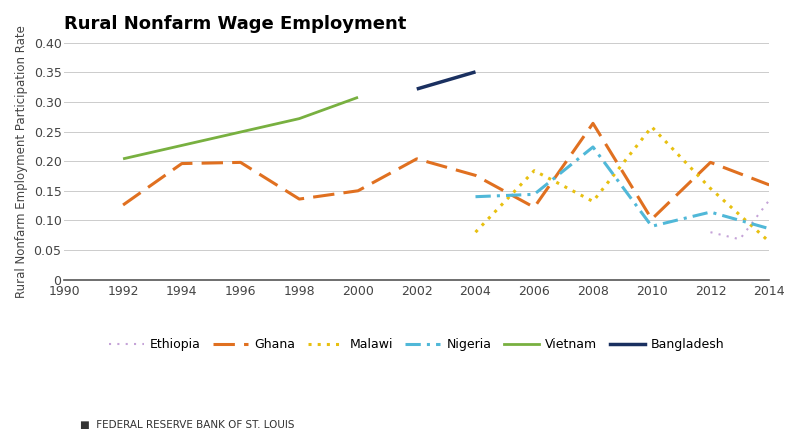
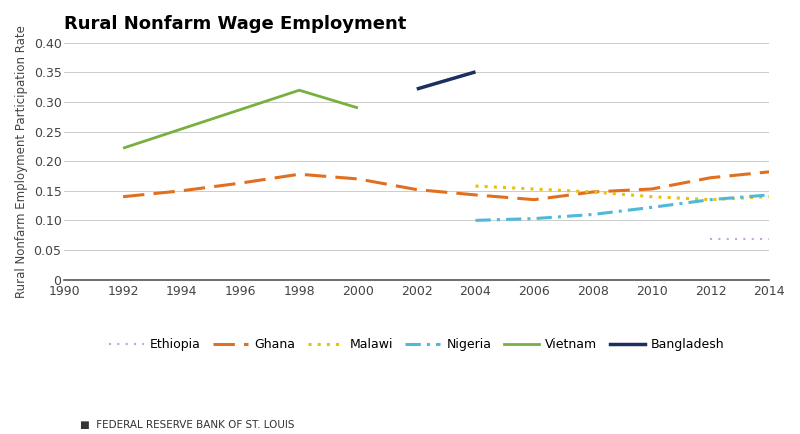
Ghana/1992: 0.126 -> 0.140
Vietnam/1992: 0.204 -> 0.222
Ghana/1994: 0.196 -> 0.150
Ghana/1996: 0.198 -> 0.163
Ghana/1998: 0.136 -> 0.178
Vietnam/1998: 0.272 -> 0.320
Ghana/2000: 0.150 -> 0.170
Vietnam/2000: 0.308 -> 0.290
Ghana/2002: 0.204 -> 0.152
Ghana/2004: 0.176 -> 0.143
Malawi/2004: 0.080 -> 0.158
Nigeria/2004: 0.140 -> 0.100
Ghana/2006: 0.122 -> 0.135
Malawi/2006: 0.184 -> 0.153
Nigeria/2006: 0.144 -> 0.103
Ghana/2008: 0.264 -> 0.148
Malawi/2008: 0.132 -> 0.148
Nigeria/2008: 0.224 -> 0.110
Ghana/2010: 0.102 -> 0.153
Malawi/2010: 0.258 -> 0.140
Nigeria/2010: 0.090 -> 0.122
Ethiopia/2012: 0.080 -> 0.068
Ghana/2012: 0.198 -> 0.172
Malawi/2012: 0.154 -> 0.135
Nigeria/2012: 0.114 -> 0.135
Ethiopia/2014: 0.134 -> 0.068
Ghana/2014: 0.160 -> 0.182
Malawi/2014: 0.064 -> 0.140
Nigeria/2014: 0.086 -> 0.143
